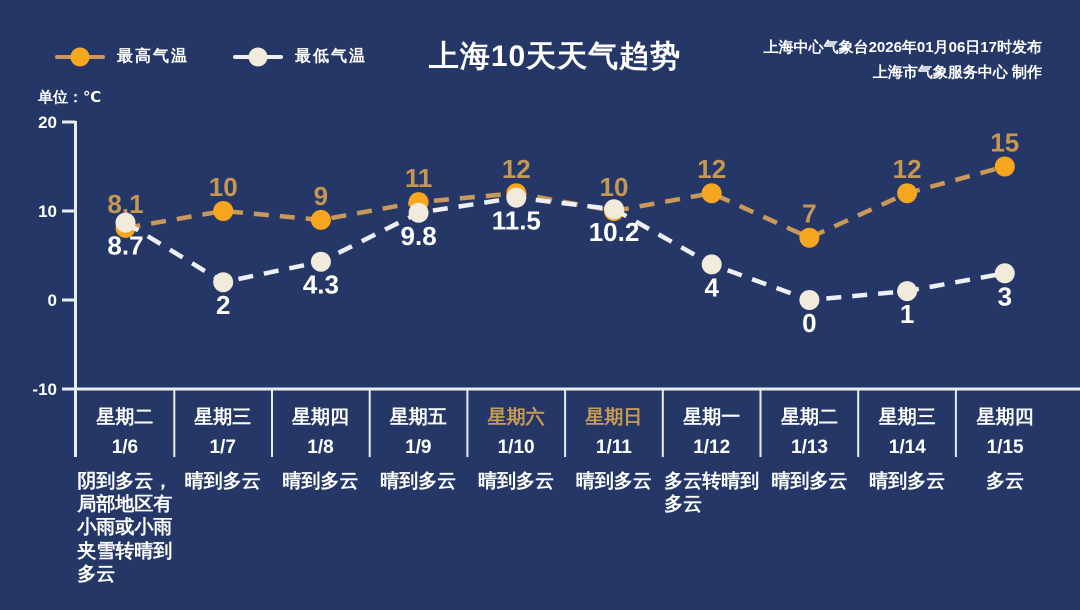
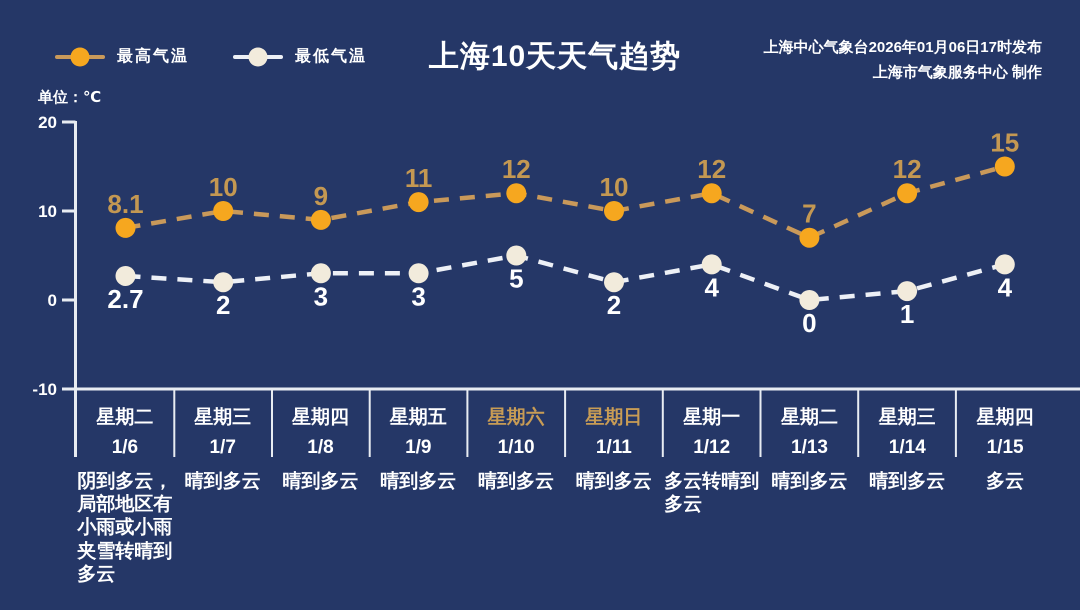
最低气温/1/6: 8.7 -> 2.7
最低气温/1/8: 4.3 -> 3
最低气温/1/9: 9.8 -> 3
最低气温/1/10: 11.5 -> 5
最低气温/1/11: 10.2 -> 2
最低气温/1/15: 3 -> 4
